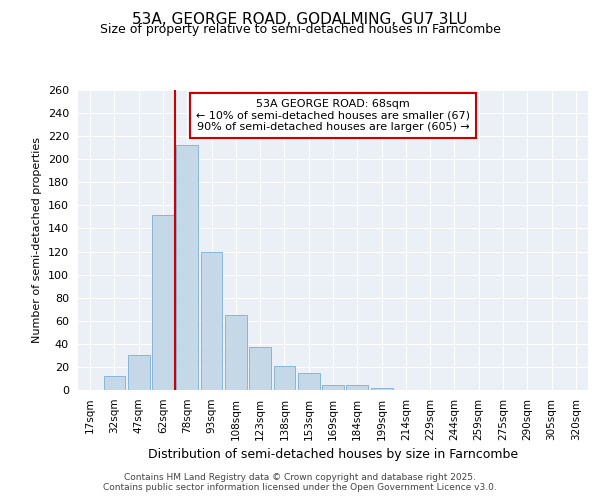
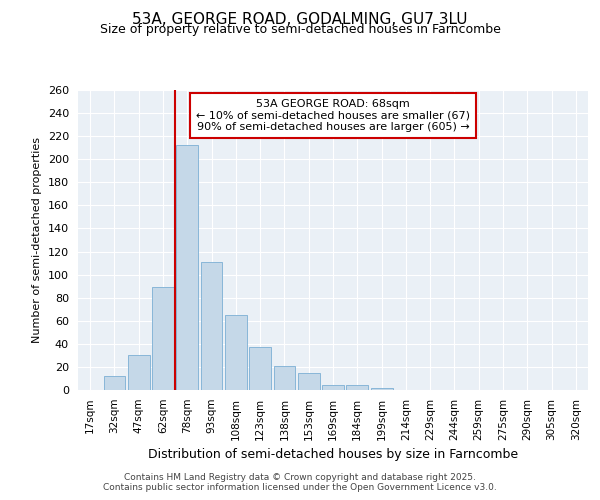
62sqm: 152 -> 89
93sqm: 120 -> 111
